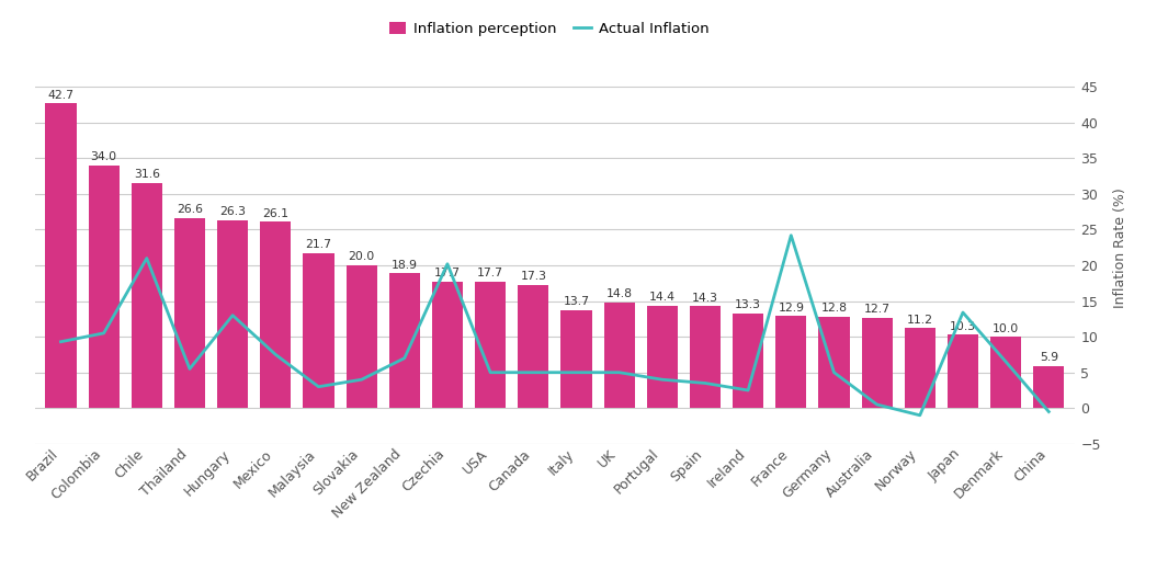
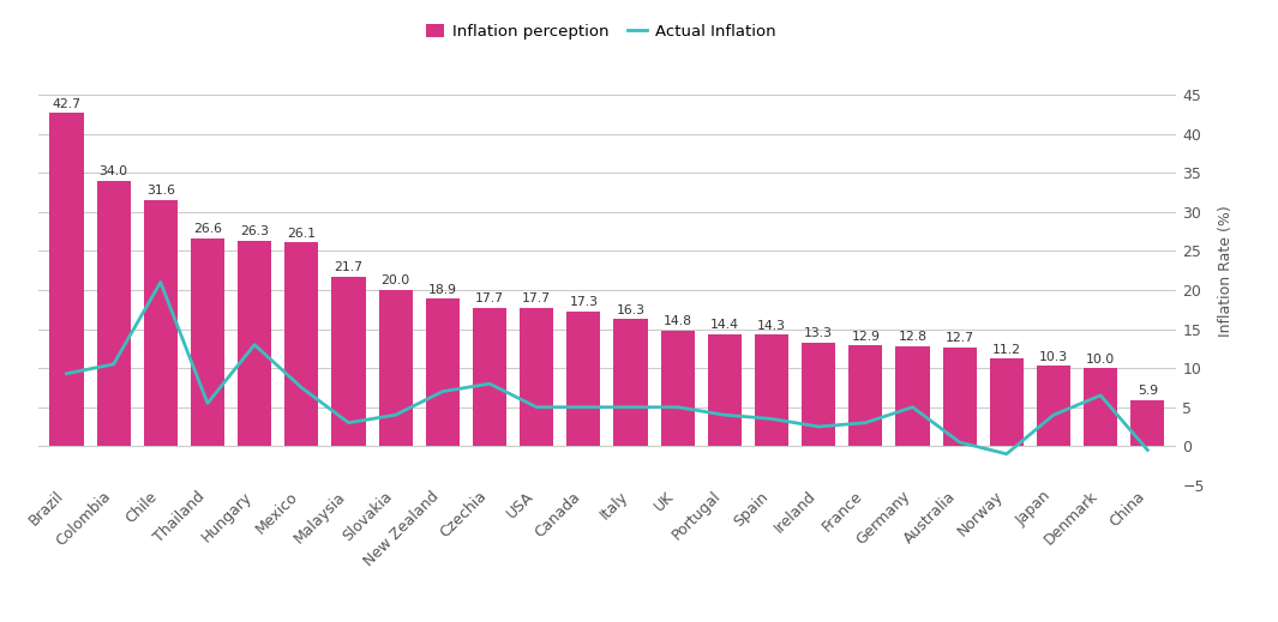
Actual Inflation/Czechia: 20.2 -> 8.0
Inflation perception/Italy: 13.7 -> 16.3
Actual Inflation/France: 24.2 -> 3.0
Actual Inflation/Japan: 13.4 -> 4.0
